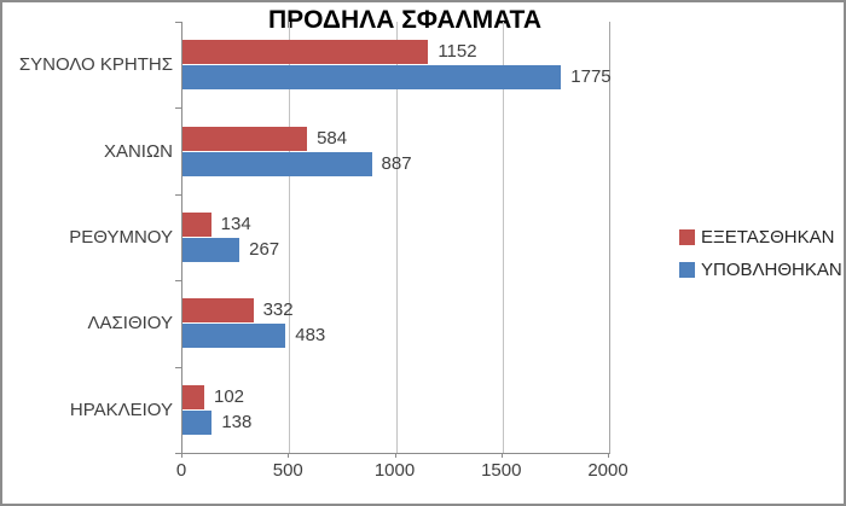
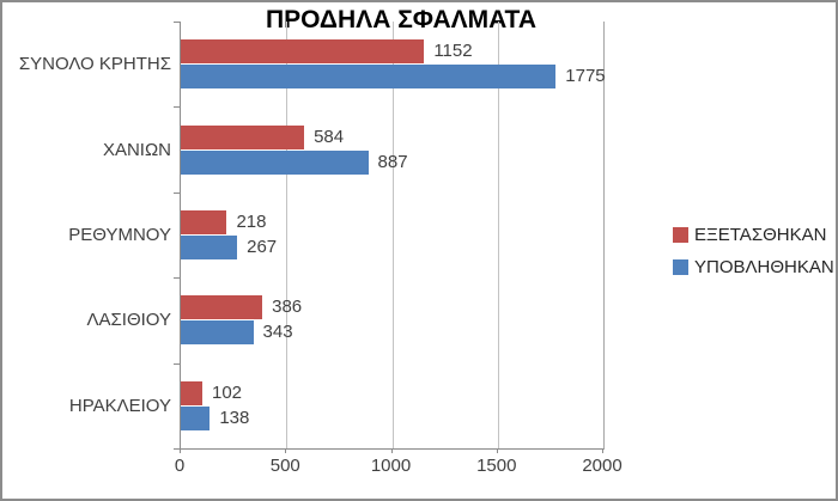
ΕΞΕΤΑΣΘΗΚΑΝ/ΡΕΘΥΜΝΟΥ: 134 -> 218
ΕΞΕΤΑΣΘΗΚΑΝ/ΛΑΣΙΘΙΟΥ: 332 -> 386
ΥΠΟΒΛΗΘΗΚΑΝ/ΛΑΣΙΘΙΟΥ: 483 -> 343
